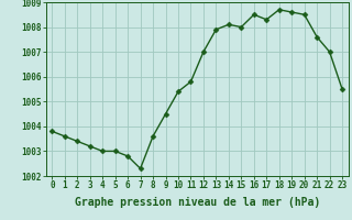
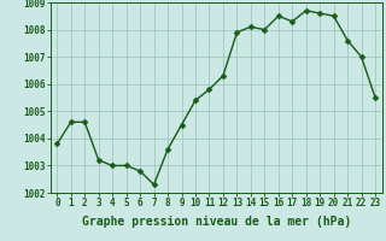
1: 1003.6 -> 1004.6
2: 1003.4 -> 1004.6
12: 1007.0 -> 1006.3
